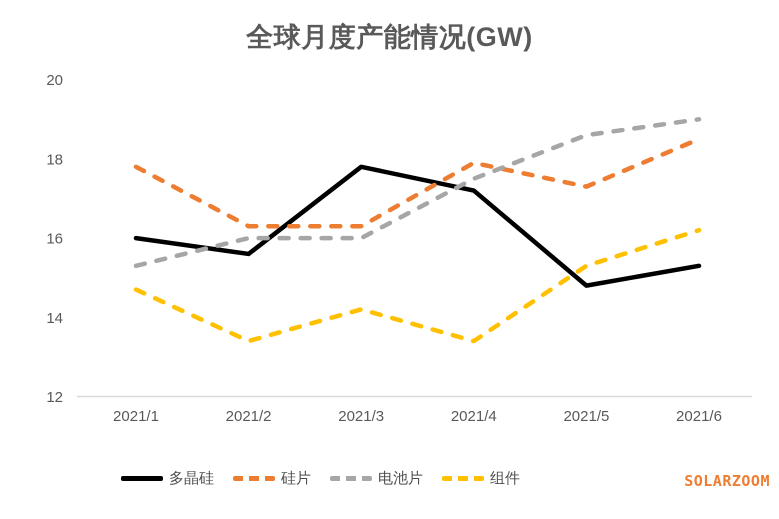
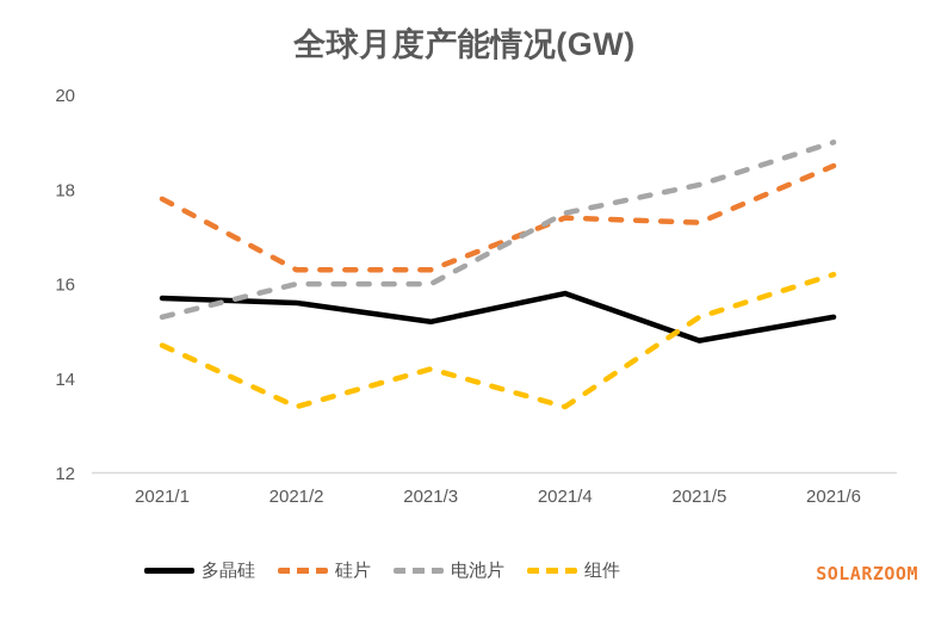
多晶硅/2021/1: 16.0 -> 15.7
多晶硅/2021/3: 17.8 -> 15.2
多晶硅/2021/4: 17.2 -> 15.8
硅片/2021/4: 17.9 -> 17.4
电池片/2021/5: 18.6 -> 18.1
